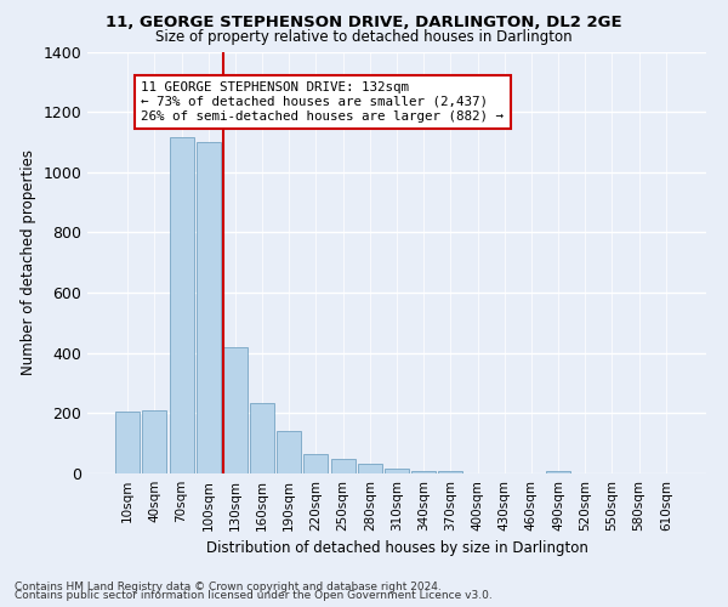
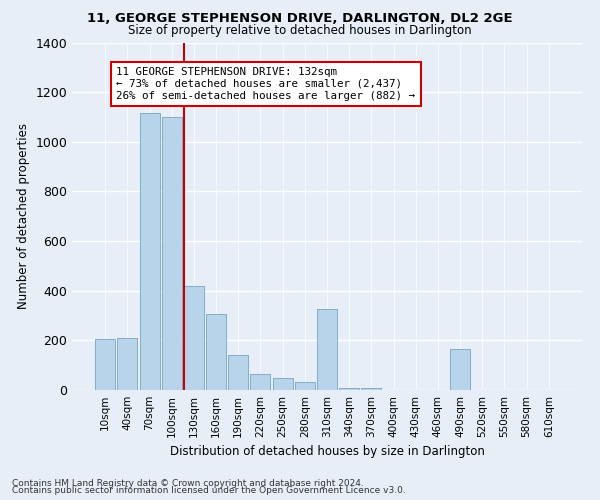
160sqm: 235 -> 305
310sqm: 18 -> 325
490sqm: 10 -> 165
